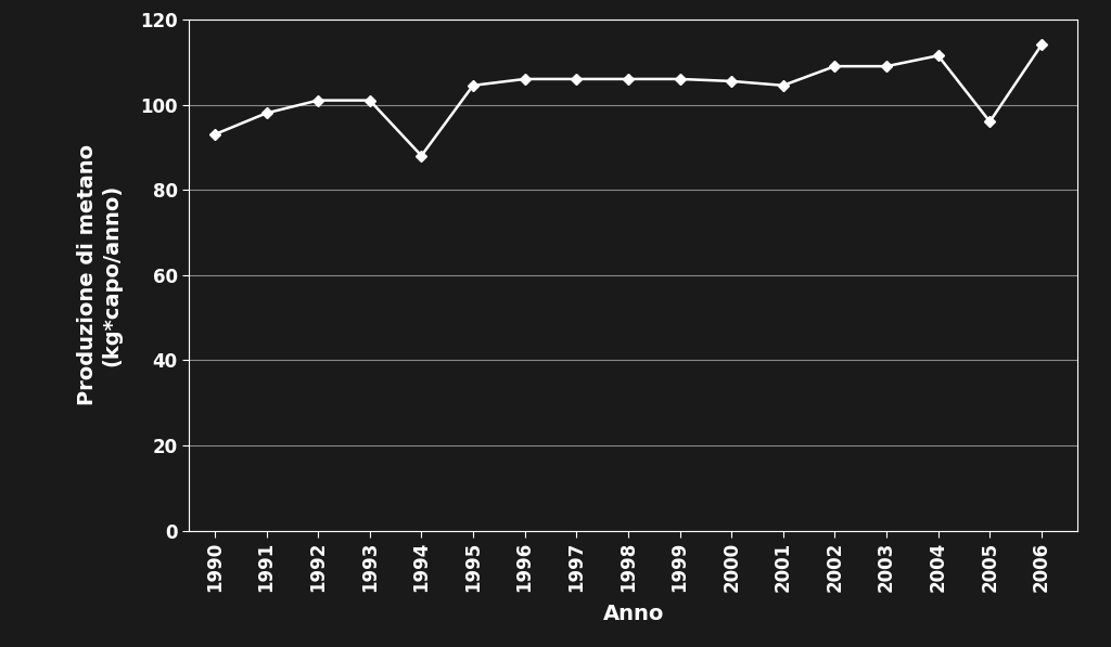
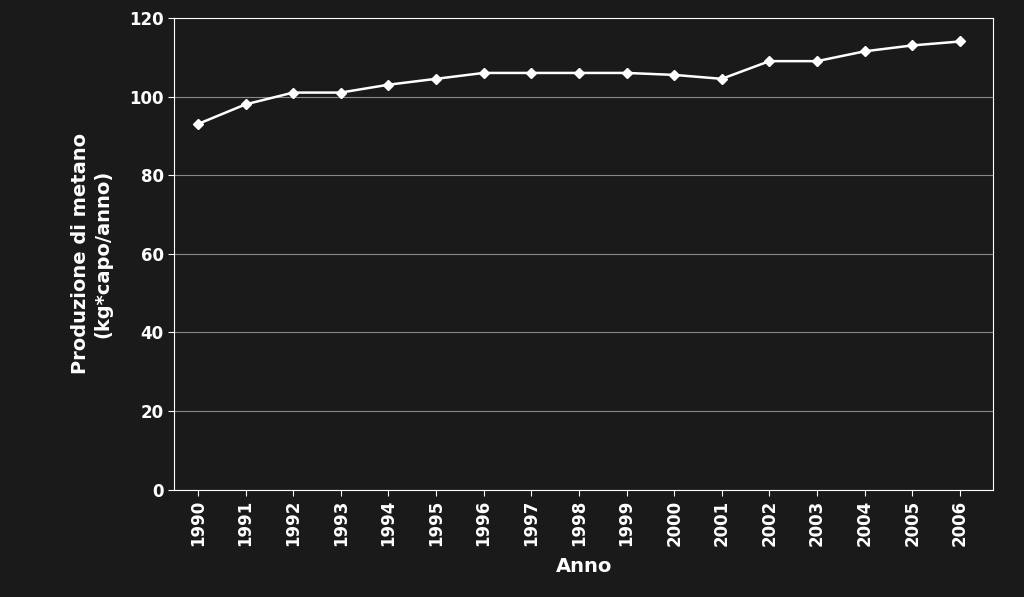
1994: 88.0 -> 103.0
2005: 96.0 -> 113.0
